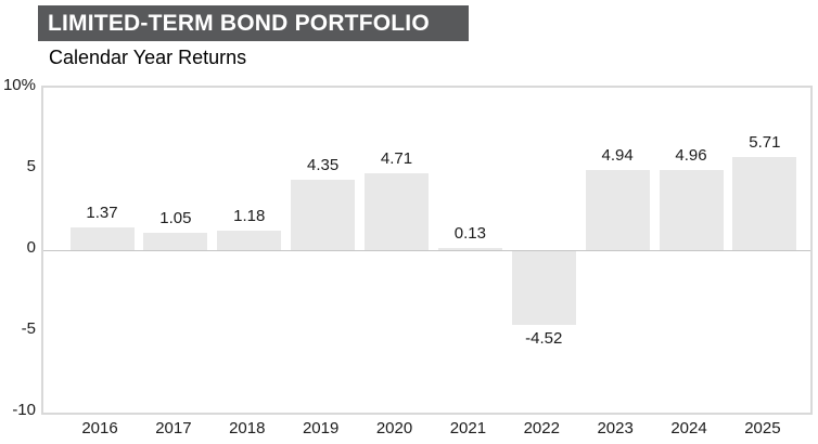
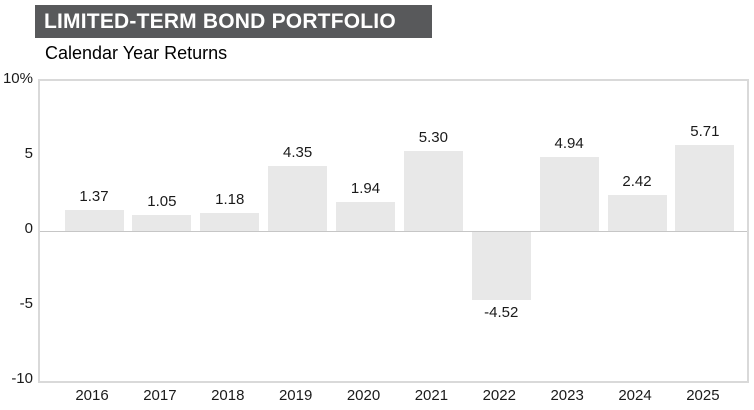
2020: 4.71 -> 1.94
2021: 0.13 -> 5.30
2024: 4.96 -> 2.42
